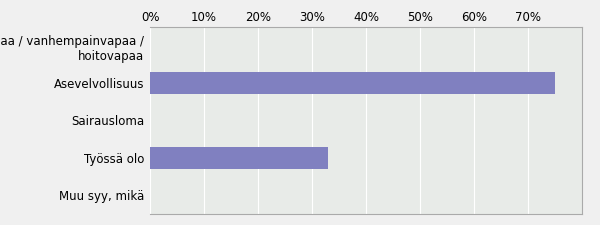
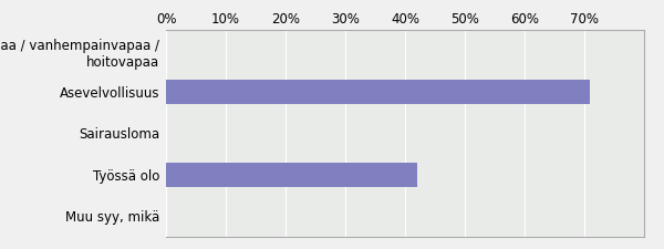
Asevelvollisuus: 75% -> 71%
Työssä olo: 33% -> 42%
